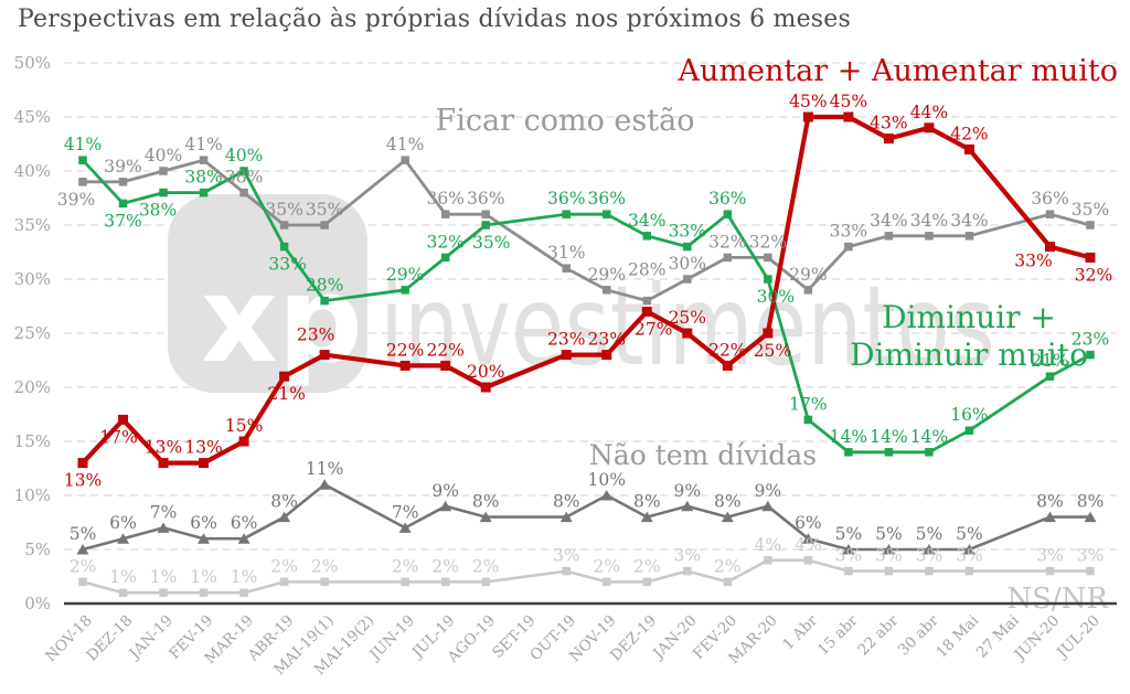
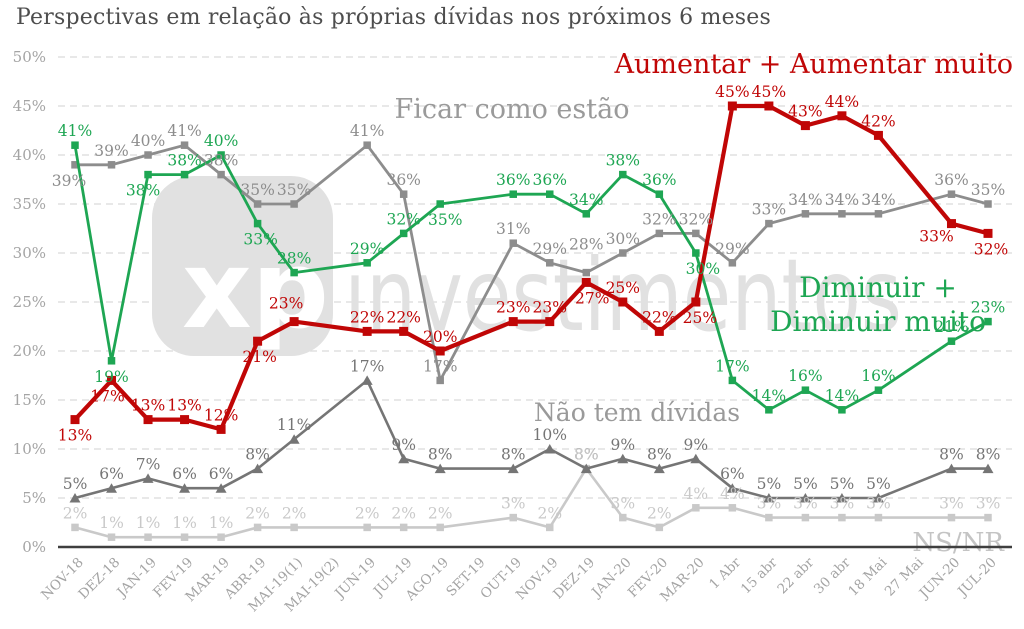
Diminuir + Diminuir muito/DEZ-18: 37% -> 19%
Aumentar + Aumentar muito/MAR-19: 15% -> 12%
Não tem dívidas/JUN-19: 7% -> 17%
Ficar como estão/AGO-19: 36% -> 17%
NS/NR/DEZ-19: 2% -> 8%
Diminuir + Diminuir muito/JAN-20: 33% -> 38%
Diminuir + Diminuir muito/22 abr: 14% -> 16%
